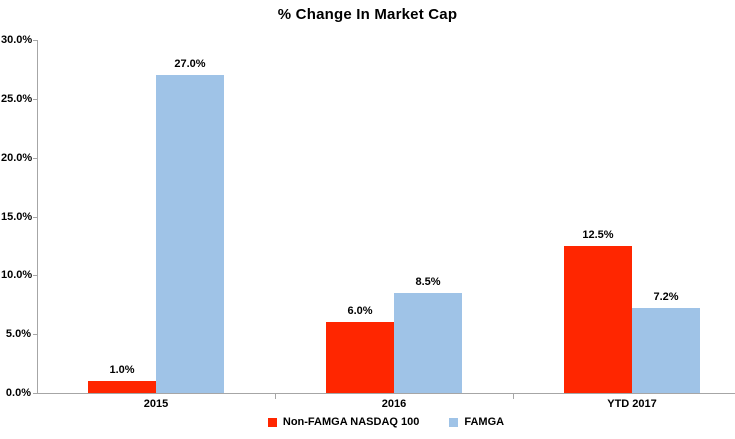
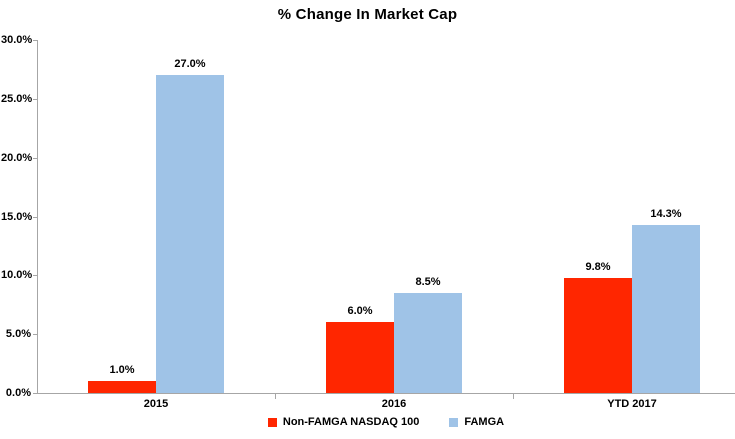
Non-FAMGA NASDAQ 100/YTD 2017: 12.5% -> 9.8%
FAMGA/YTD 2017: 7.2% -> 14.3%
